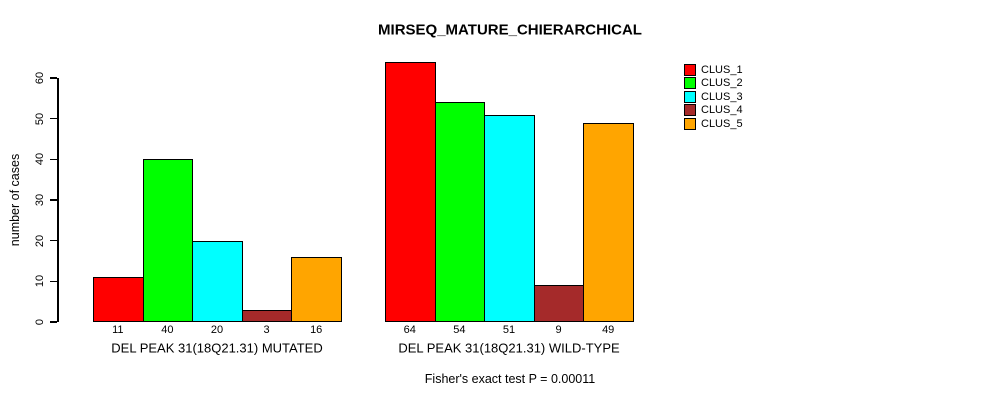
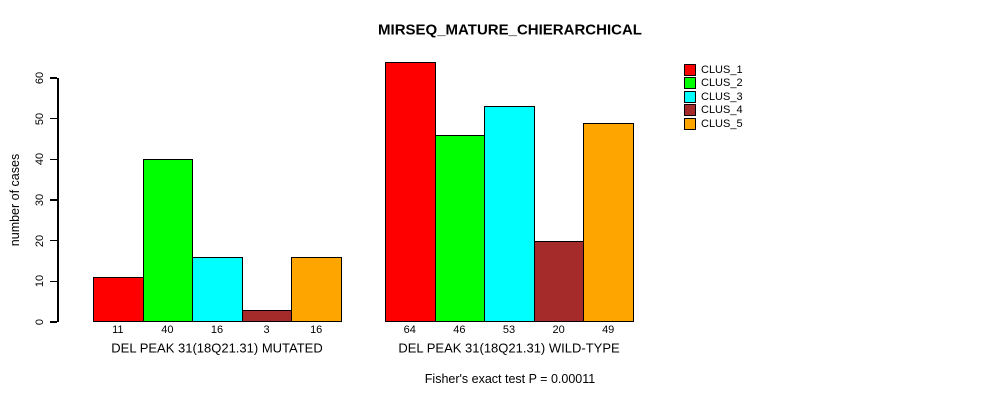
CLUS_3/DEL PEAK 31(18Q21.31) MUTATED: 20 -> 16
CLUS_2/DEL PEAK 31(18Q21.31) WILD-TYPE: 54 -> 46
CLUS_3/DEL PEAK 31(18Q21.31) WILD-TYPE: 51 -> 53
CLUS_4/DEL PEAK 31(18Q21.31) WILD-TYPE: 9 -> 20
